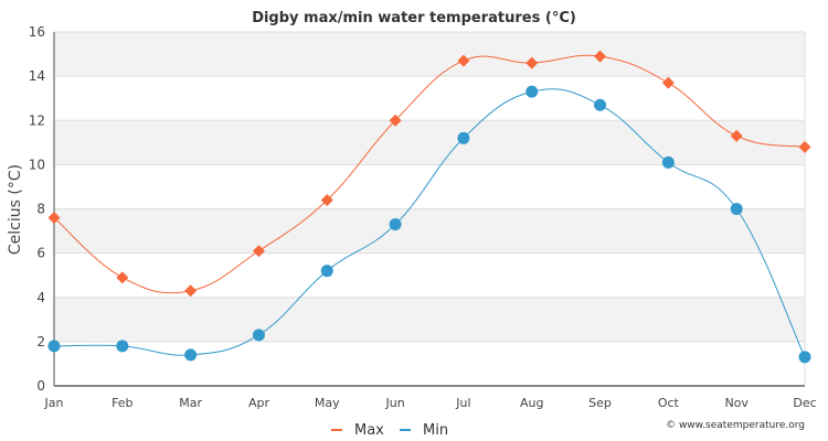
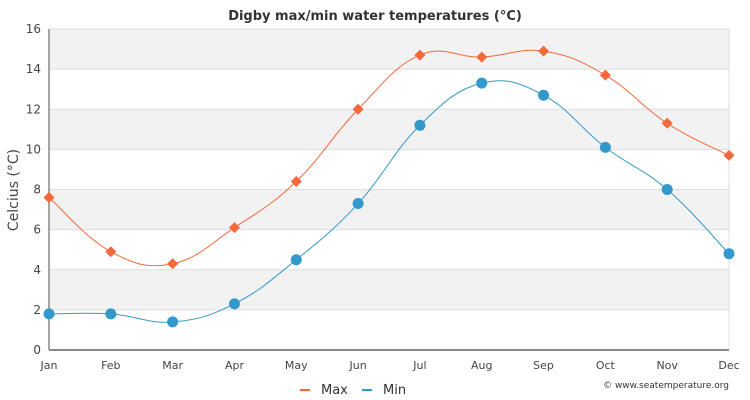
Min/May: 5.2 -> 4.5
Max/Dec: 10.8 -> 9.7
Min/Dec: 1.3 -> 4.8
